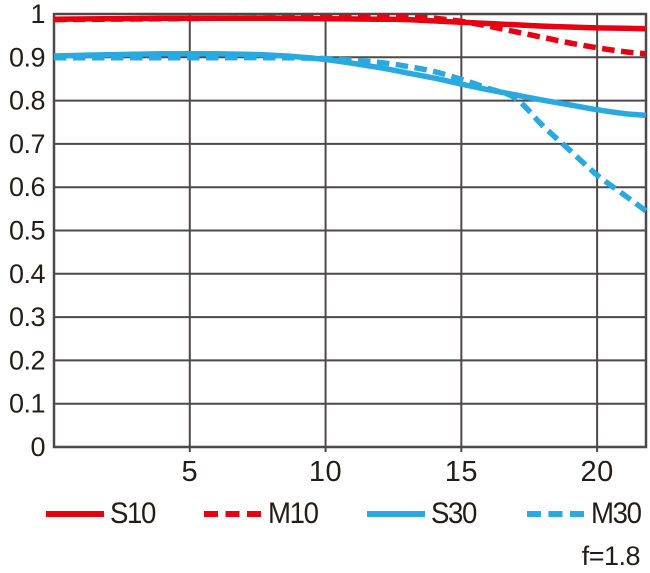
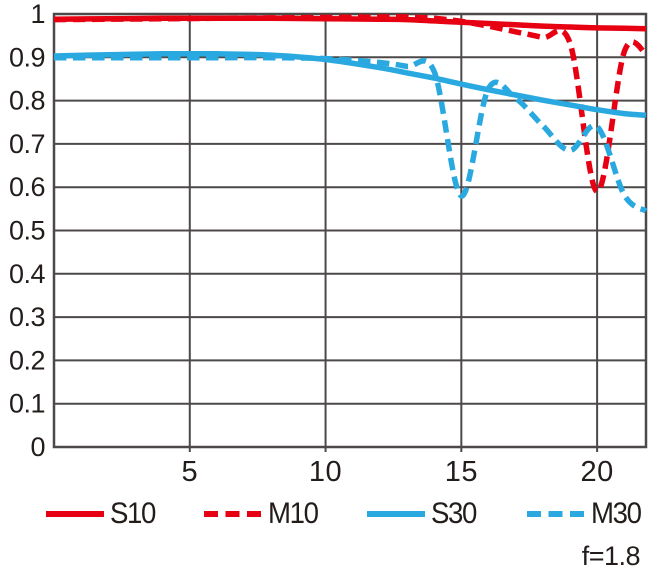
M30/15: 0.85 -> 0.58
M10/20: 0.92 -> 0.59
M30/20: 0.63 -> 0.74
